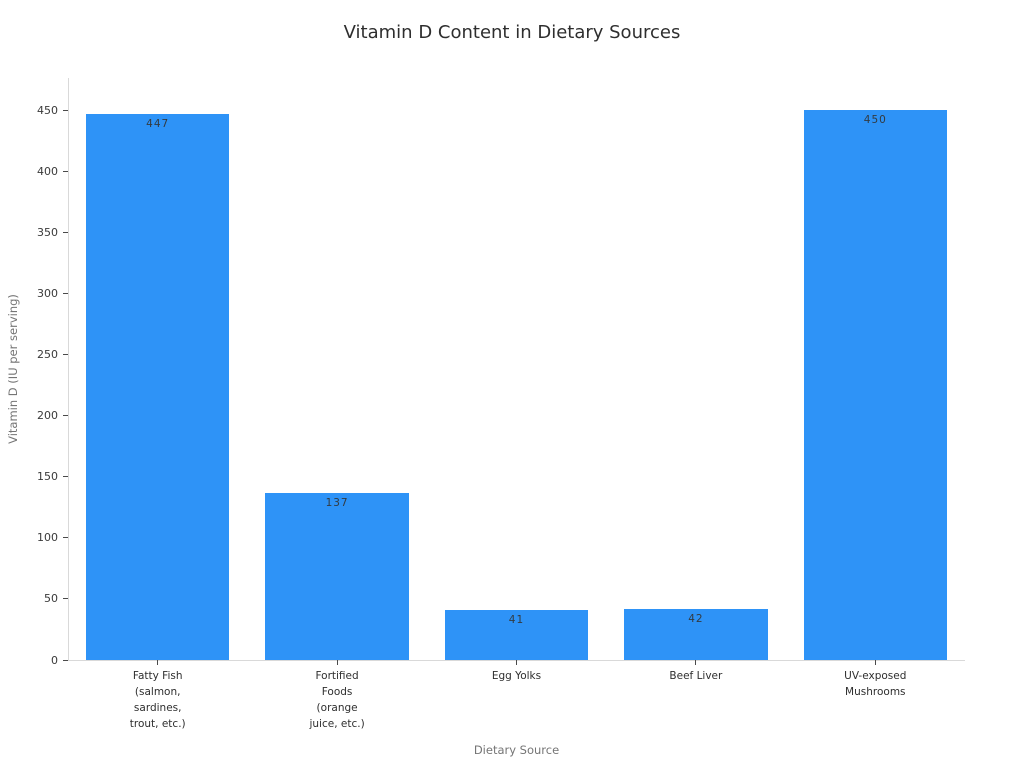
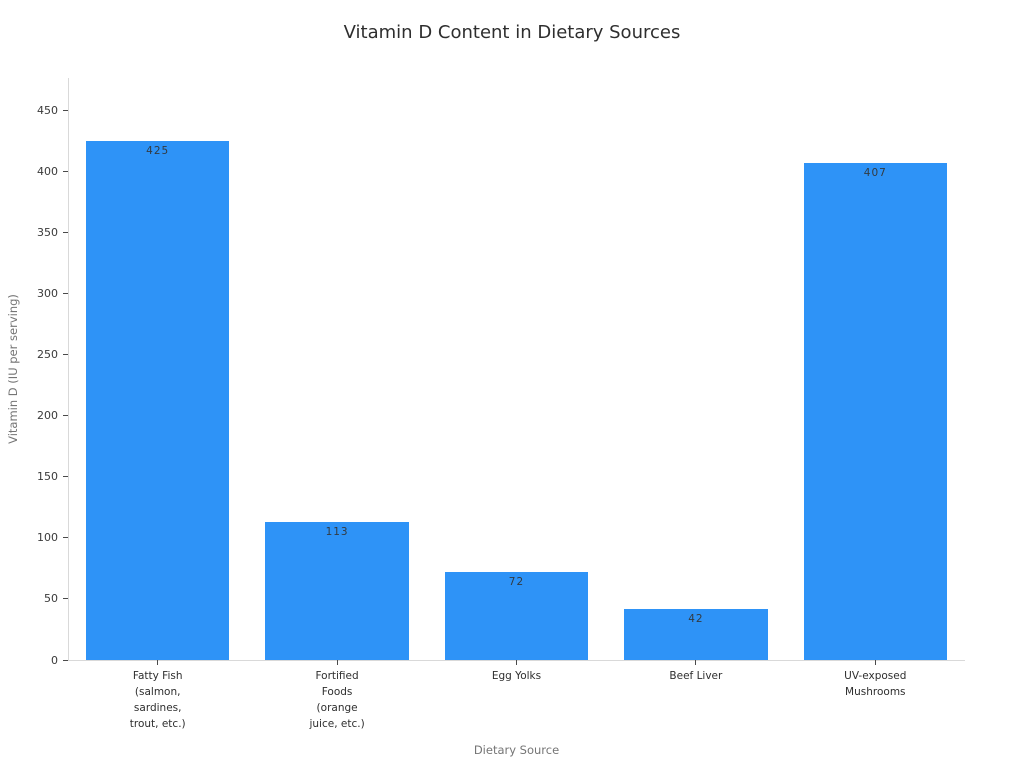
Fatty Fish (salmon, sardines, trout, etc.): 447 -> 425
Fortified Foods (orange juice, etc.): 137 -> 113
Egg Yolks: 41 -> 72
UV-exposed Mushrooms: 450 -> 407
